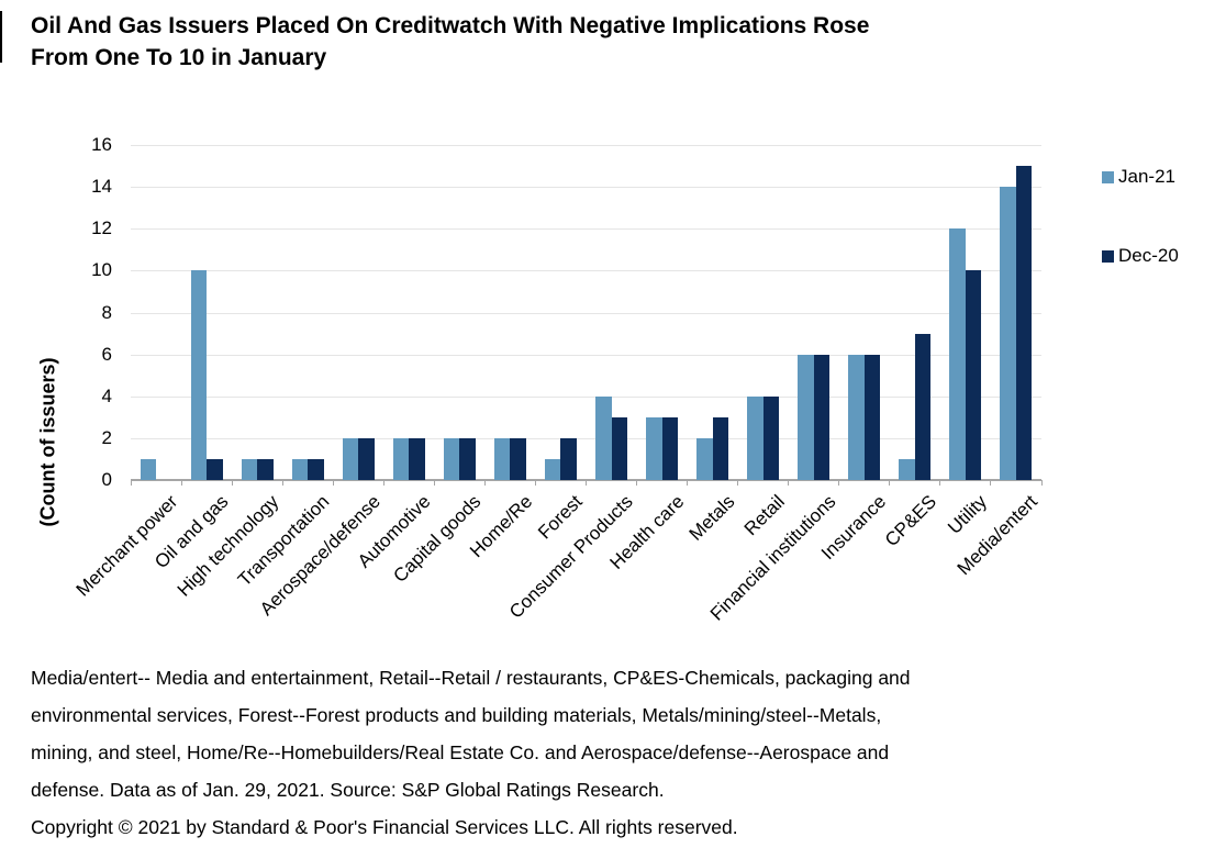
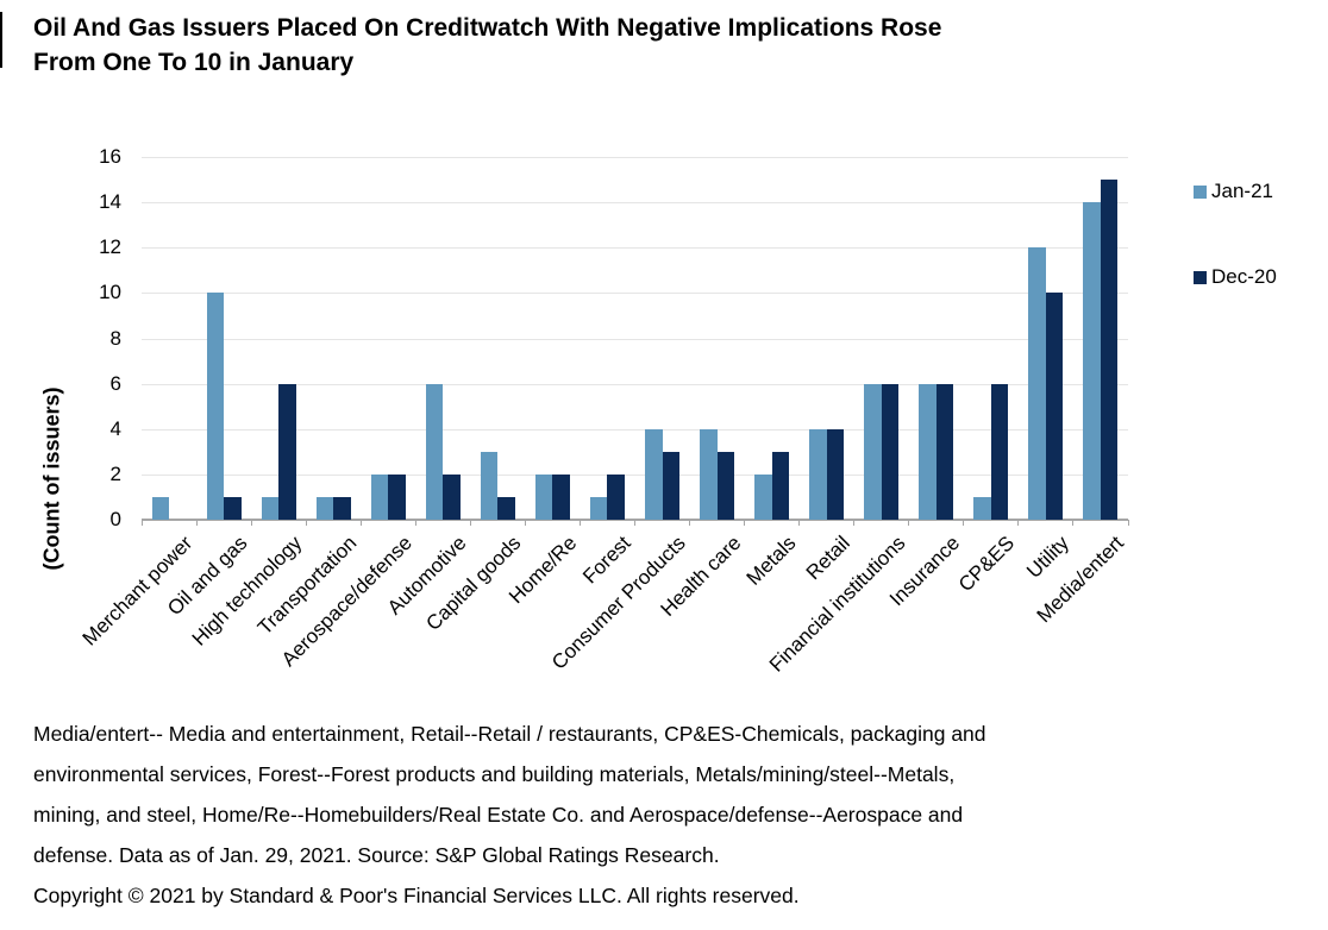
Dec-20/High technology: 1 -> 6
Jan-21/Automotive: 2 -> 6
Jan-21/Capital goods: 2 -> 3
Dec-20/Capital goods: 2 -> 1
Jan-21/Health care: 3 -> 4
Dec-20/CP&ES: 7 -> 6
